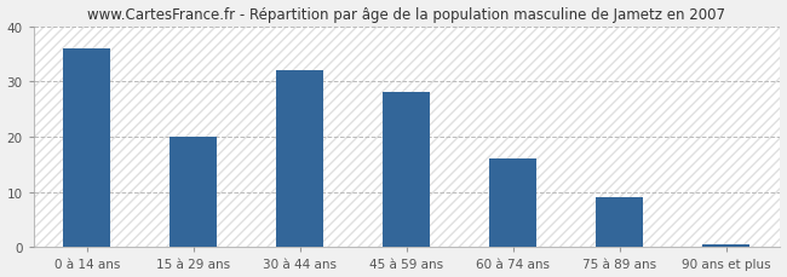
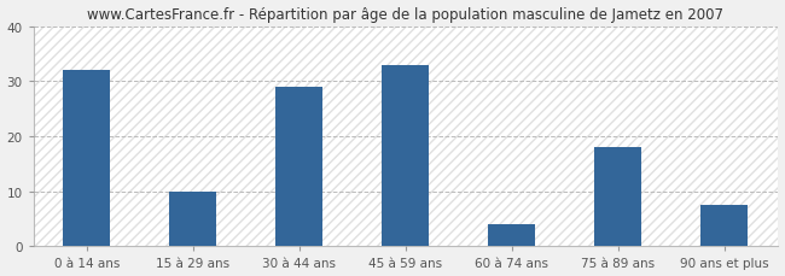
0 à 14 ans: 36.0 -> 32.0
15 à 29 ans: 20.0 -> 10.0
30 à 44 ans: 32.0 -> 29.0
45 à 59 ans: 28.0 -> 33.0
60 à 74 ans: 16.0 -> 4.0
75 à 89 ans: 9.0 -> 18.0
90 ans et plus: 0.5 -> 7.5
